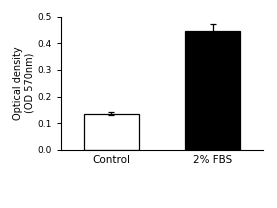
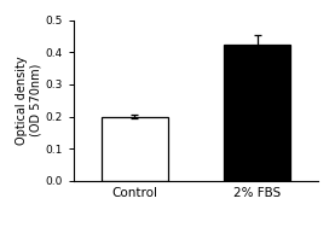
Control: 0.135 -> 0.200
2% FBS: 0.445 -> 0.425
